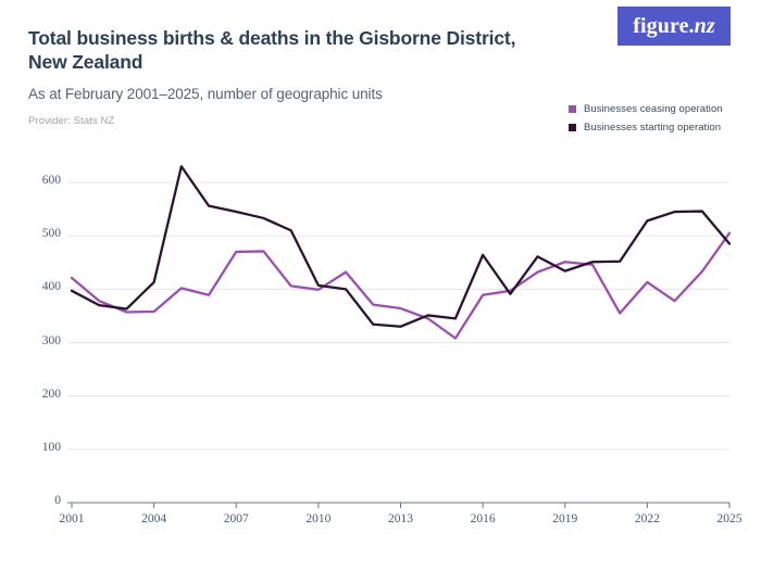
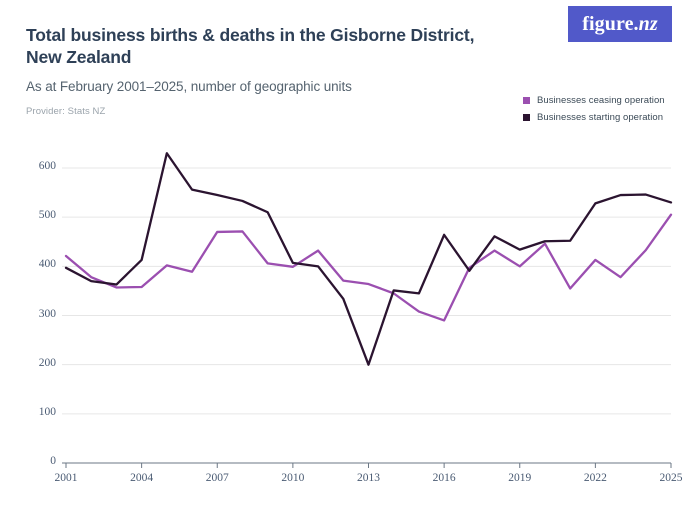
Businesses starting operation/2013: 330 -> 200
Businesses ceasing operation/2016: 390 -> 290
Businesses ceasing operation/2019: 450 -> 400
Businesses starting operation/2025: 480 -> 530
